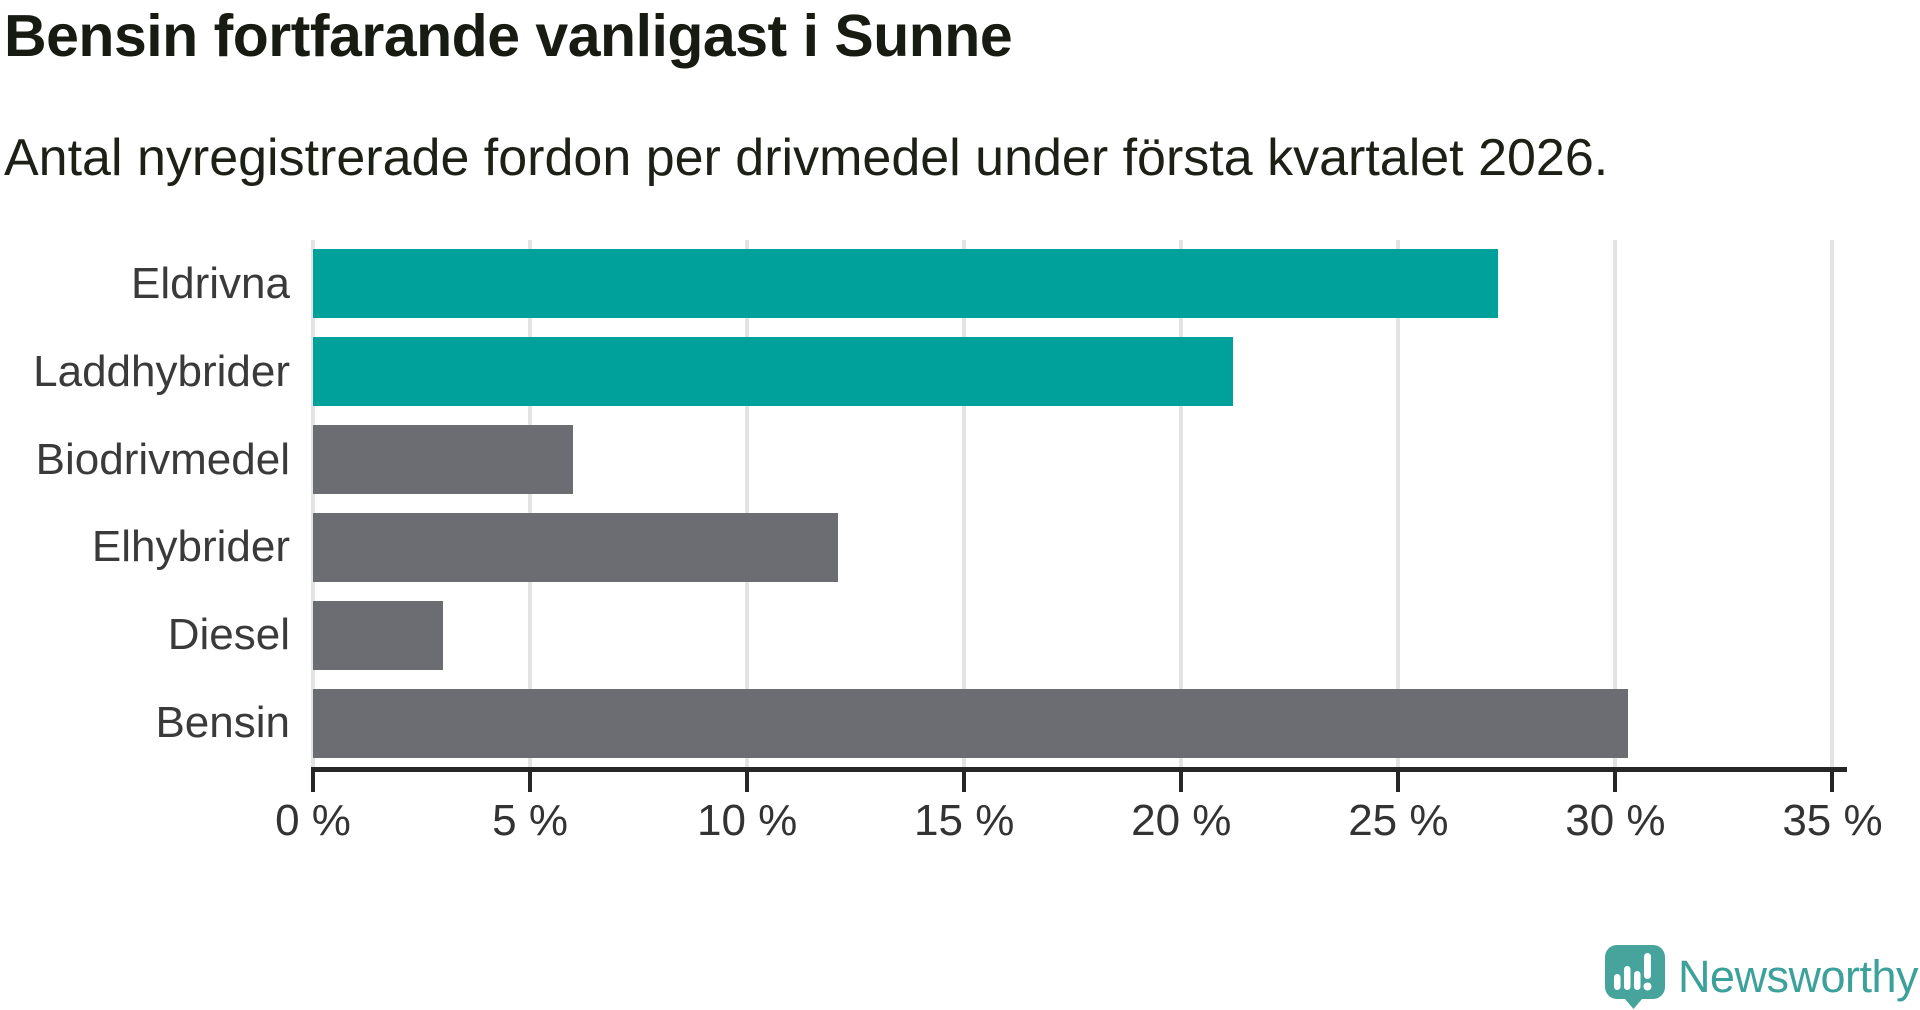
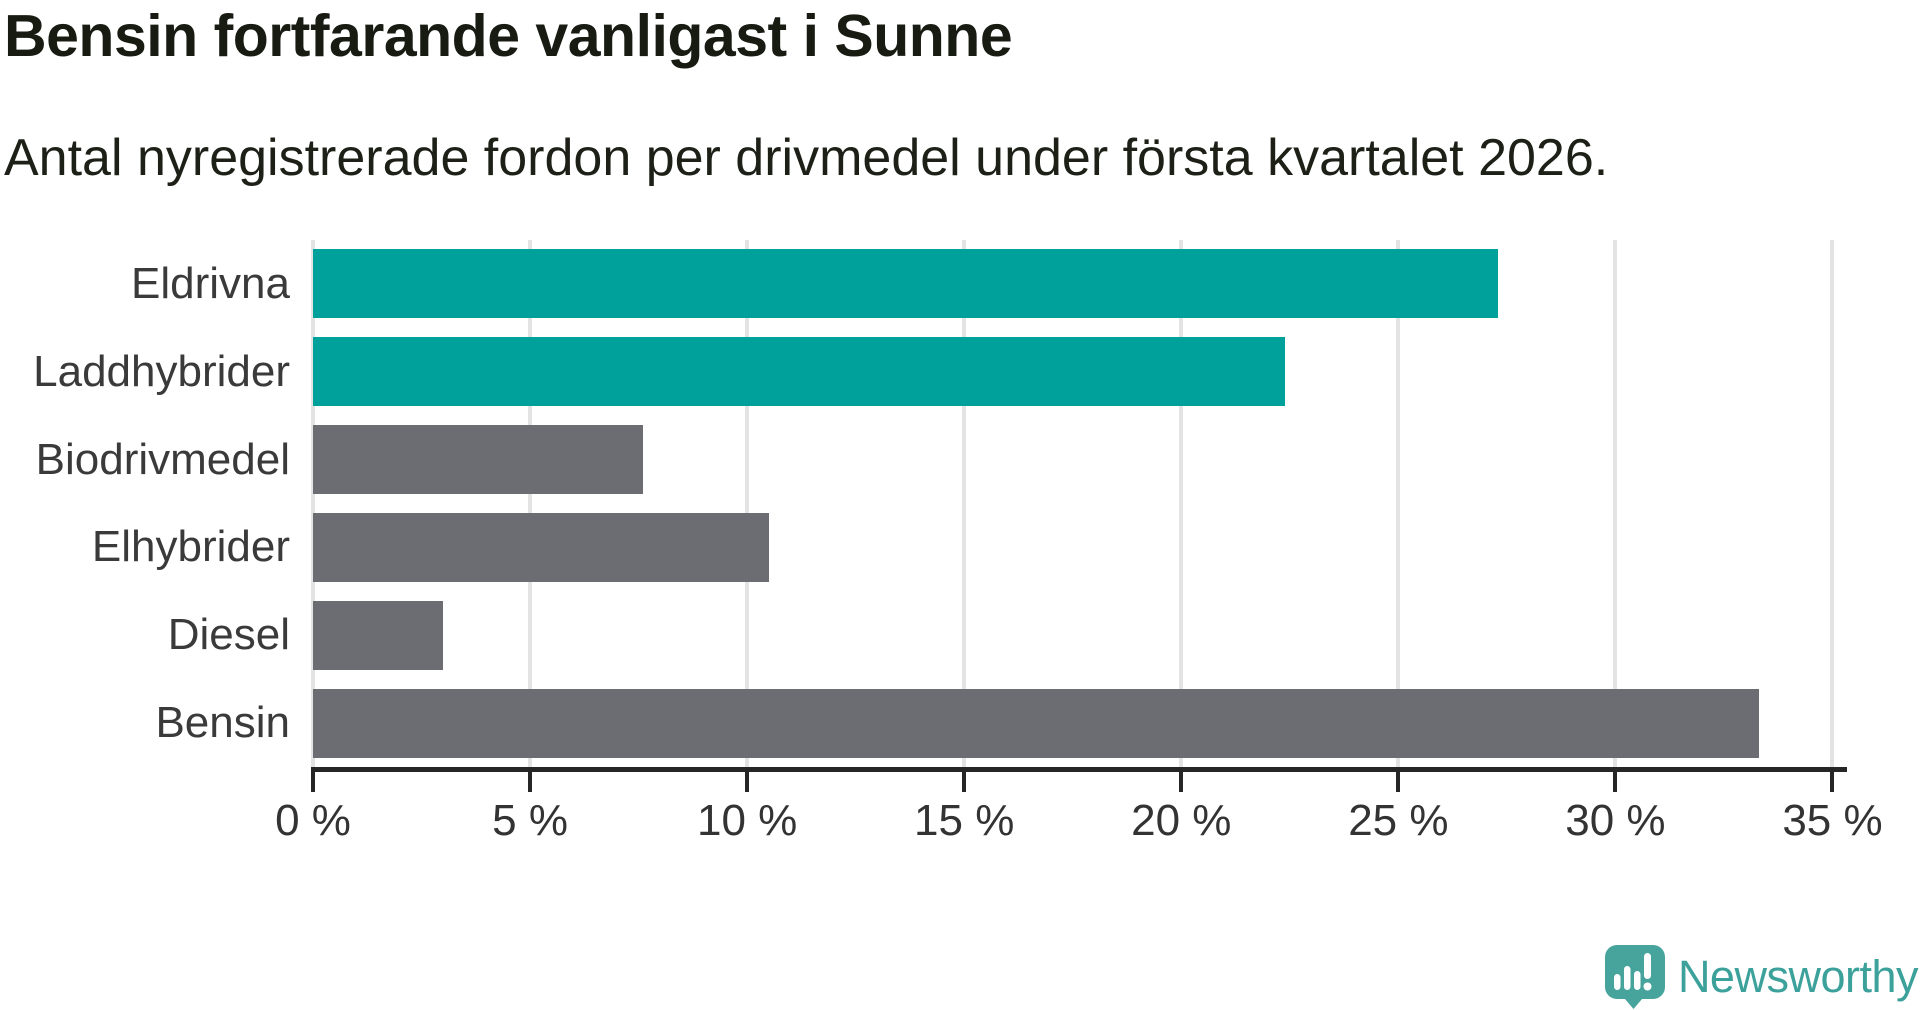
Laddhybrider: 21.2% -> 22.4%
Biodrivmedel: 6.0% -> 7.6%
Elhybrider: 12.1% -> 10.5%
Bensin: 30.3% -> 33.3%
